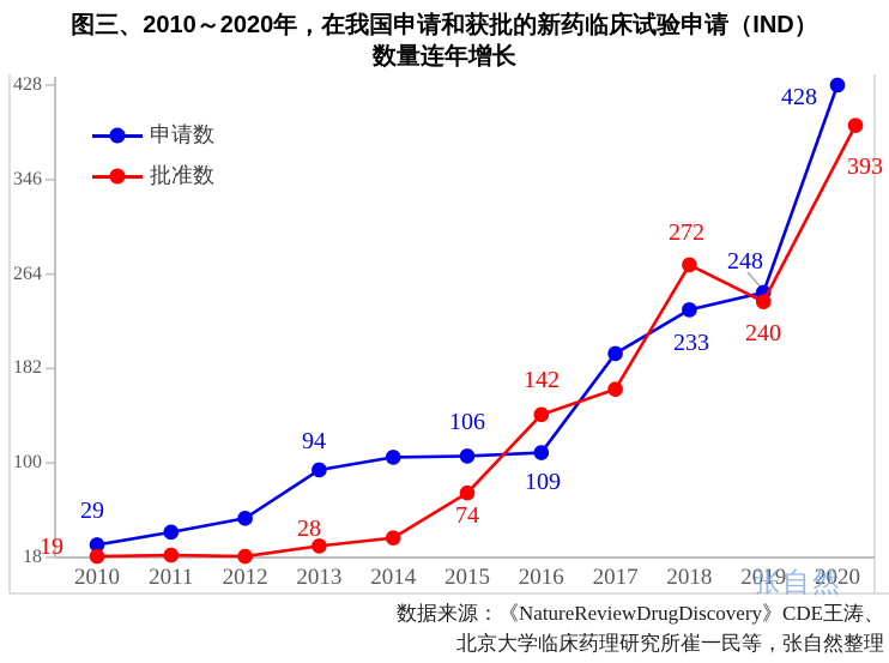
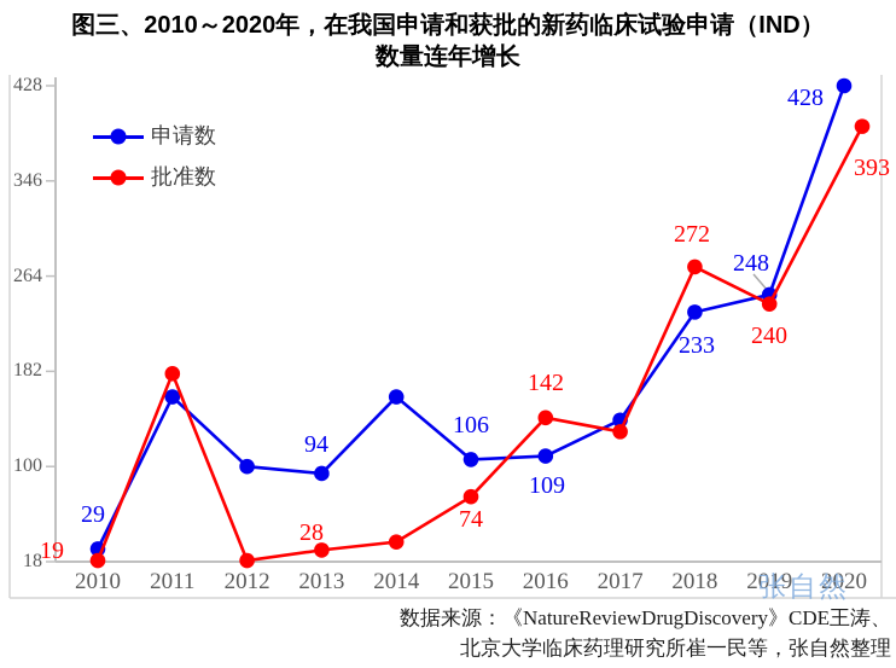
申请数/2011: 40 -> 160
批准数/2011: 20 -> 180
申请数/2012: 50 -> 100
申请数/2014: 100 -> 160
申请数/2017: 200 -> 140
批准数/2017: 160 -> 130
